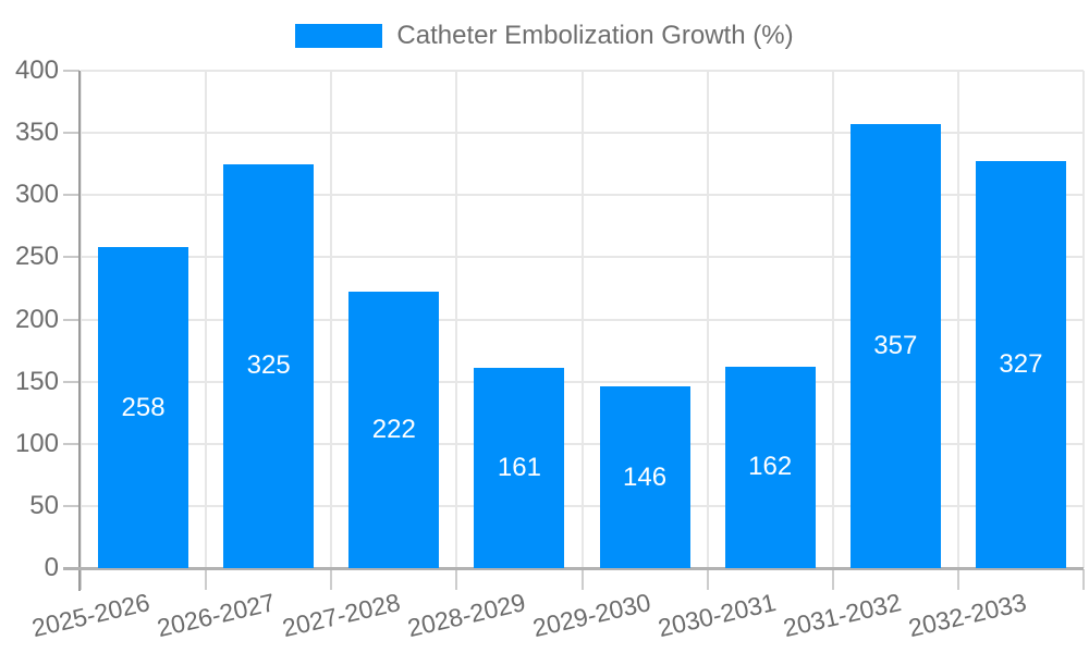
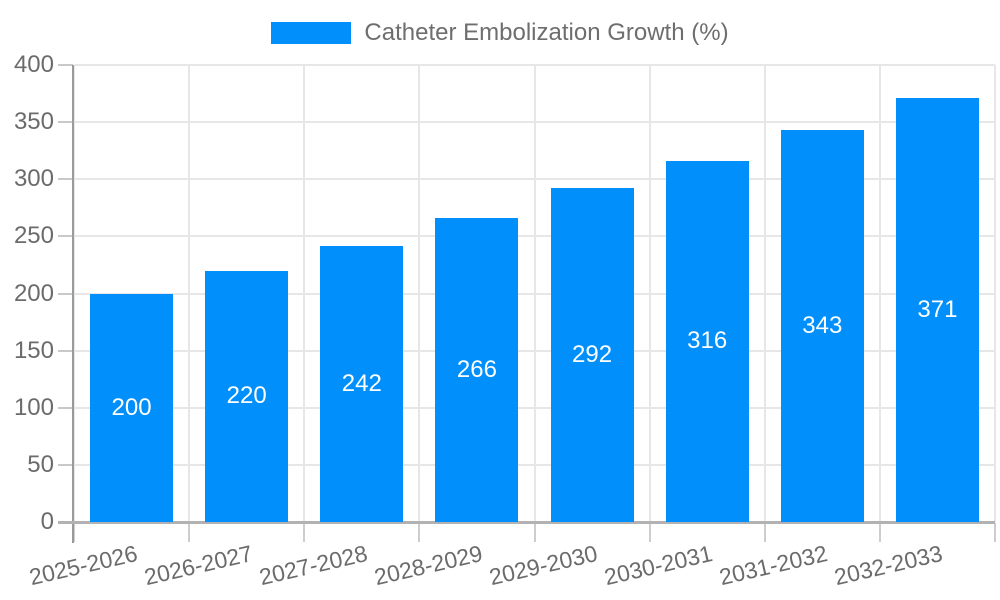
2025-2026: 258 -> 200
2026-2027: 325 -> 220
2027-2028: 222 -> 242
2028-2029: 161 -> 266
2029-2030: 146 -> 292
2030-2031: 162 -> 316
2031-2032: 357 -> 343
2032-2033: 327 -> 371
